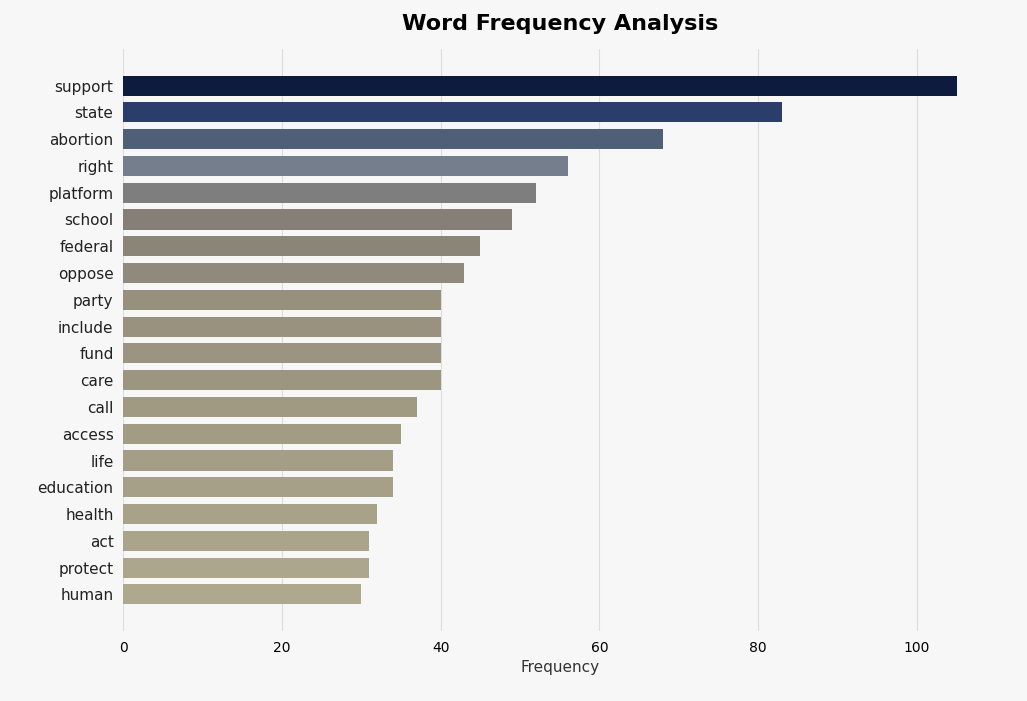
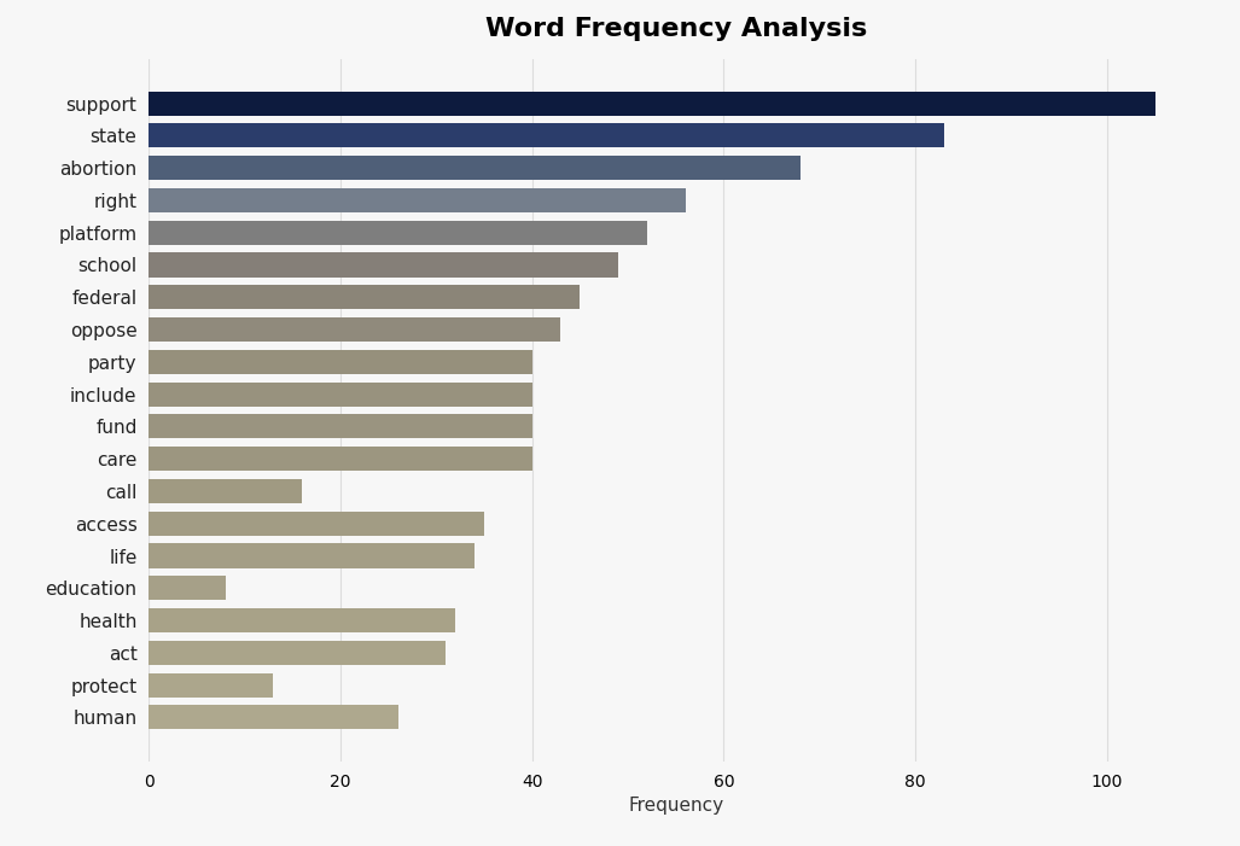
call: 37 -> 16
education: 34 -> 8
protect: 31 -> 13
human: 30 -> 26
